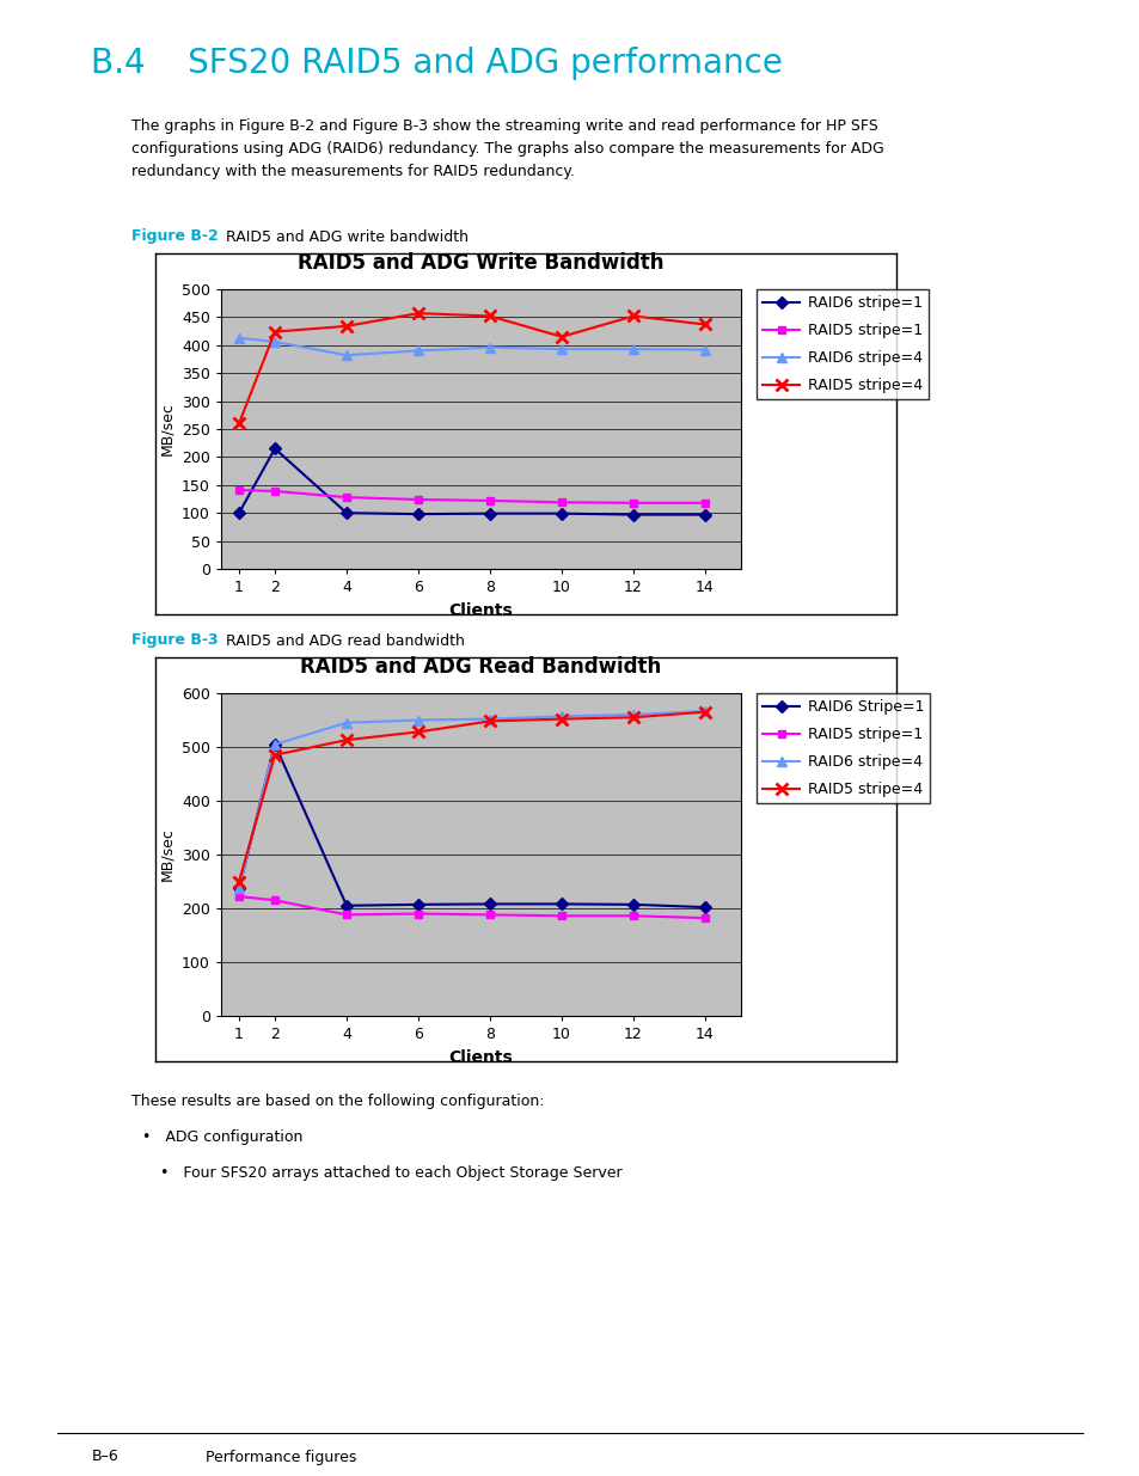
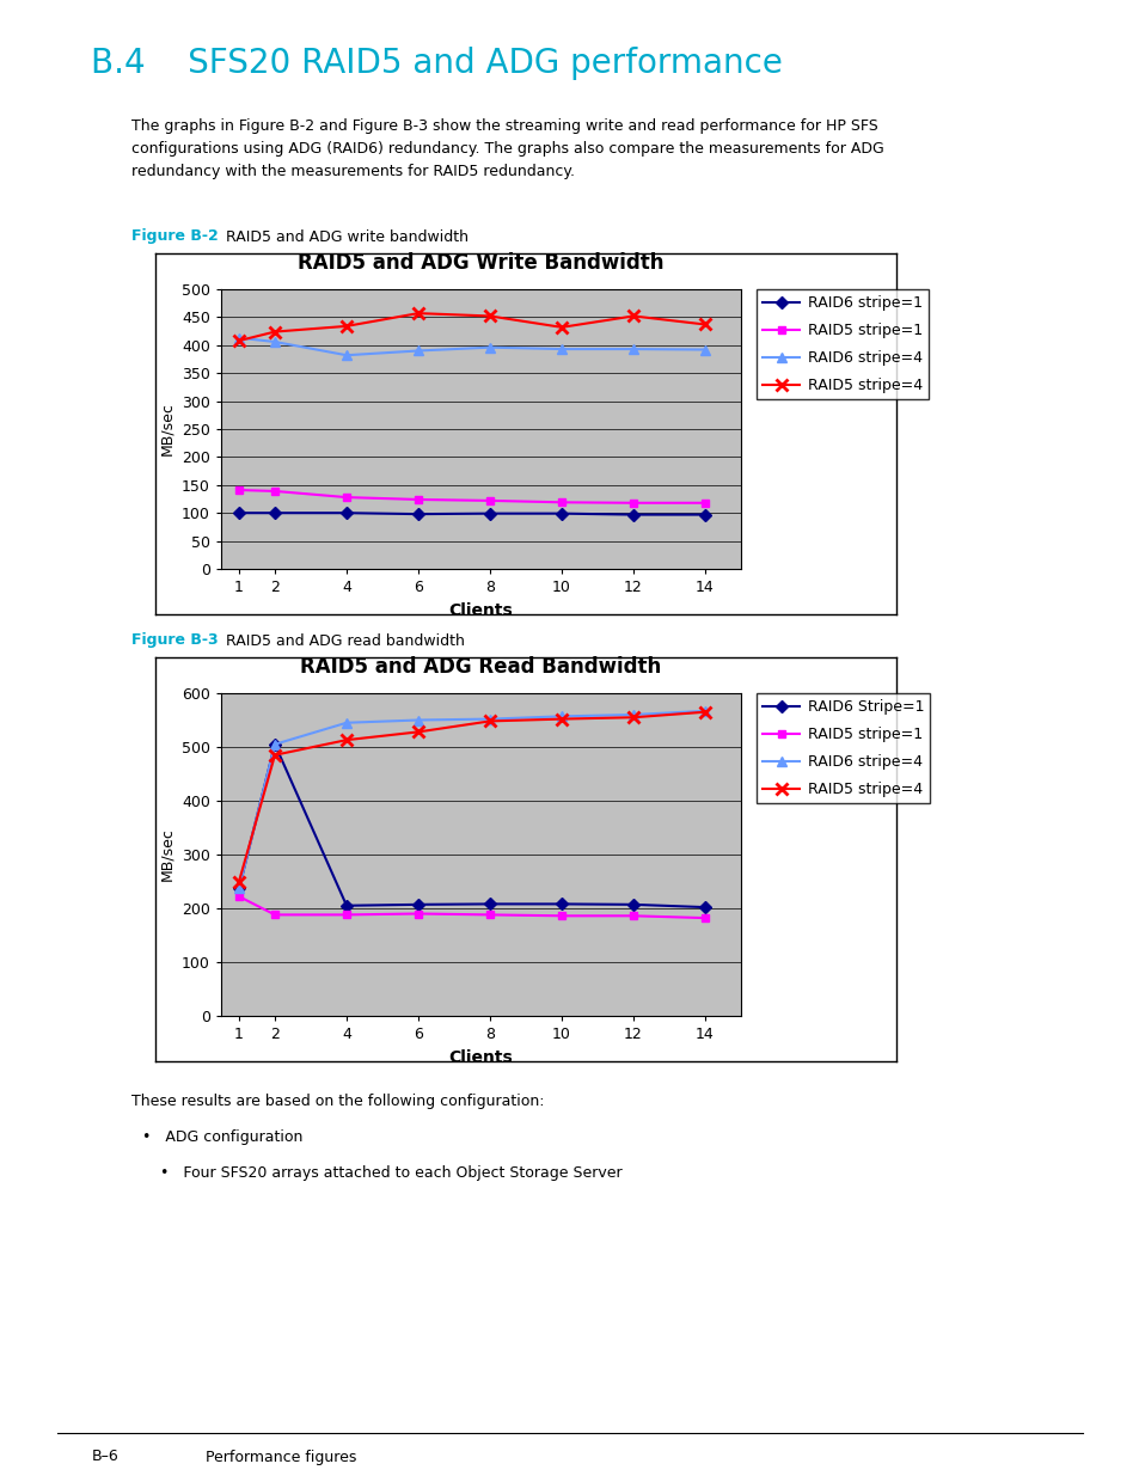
RAID5 and ADG Write Bandwidth/RAID5 stripe=4/1: 260 -> 408
RAID5 and ADG Write Bandwidth/RAID6 stripe=1/2: 215 -> 100
RAID5 and ADG Write Bandwidth/RAID5 stripe=4/10: 415 -> 432
RAID5 and ADG Read Bandwidth/RAID5 stripe=1/2: 215 -> 188
